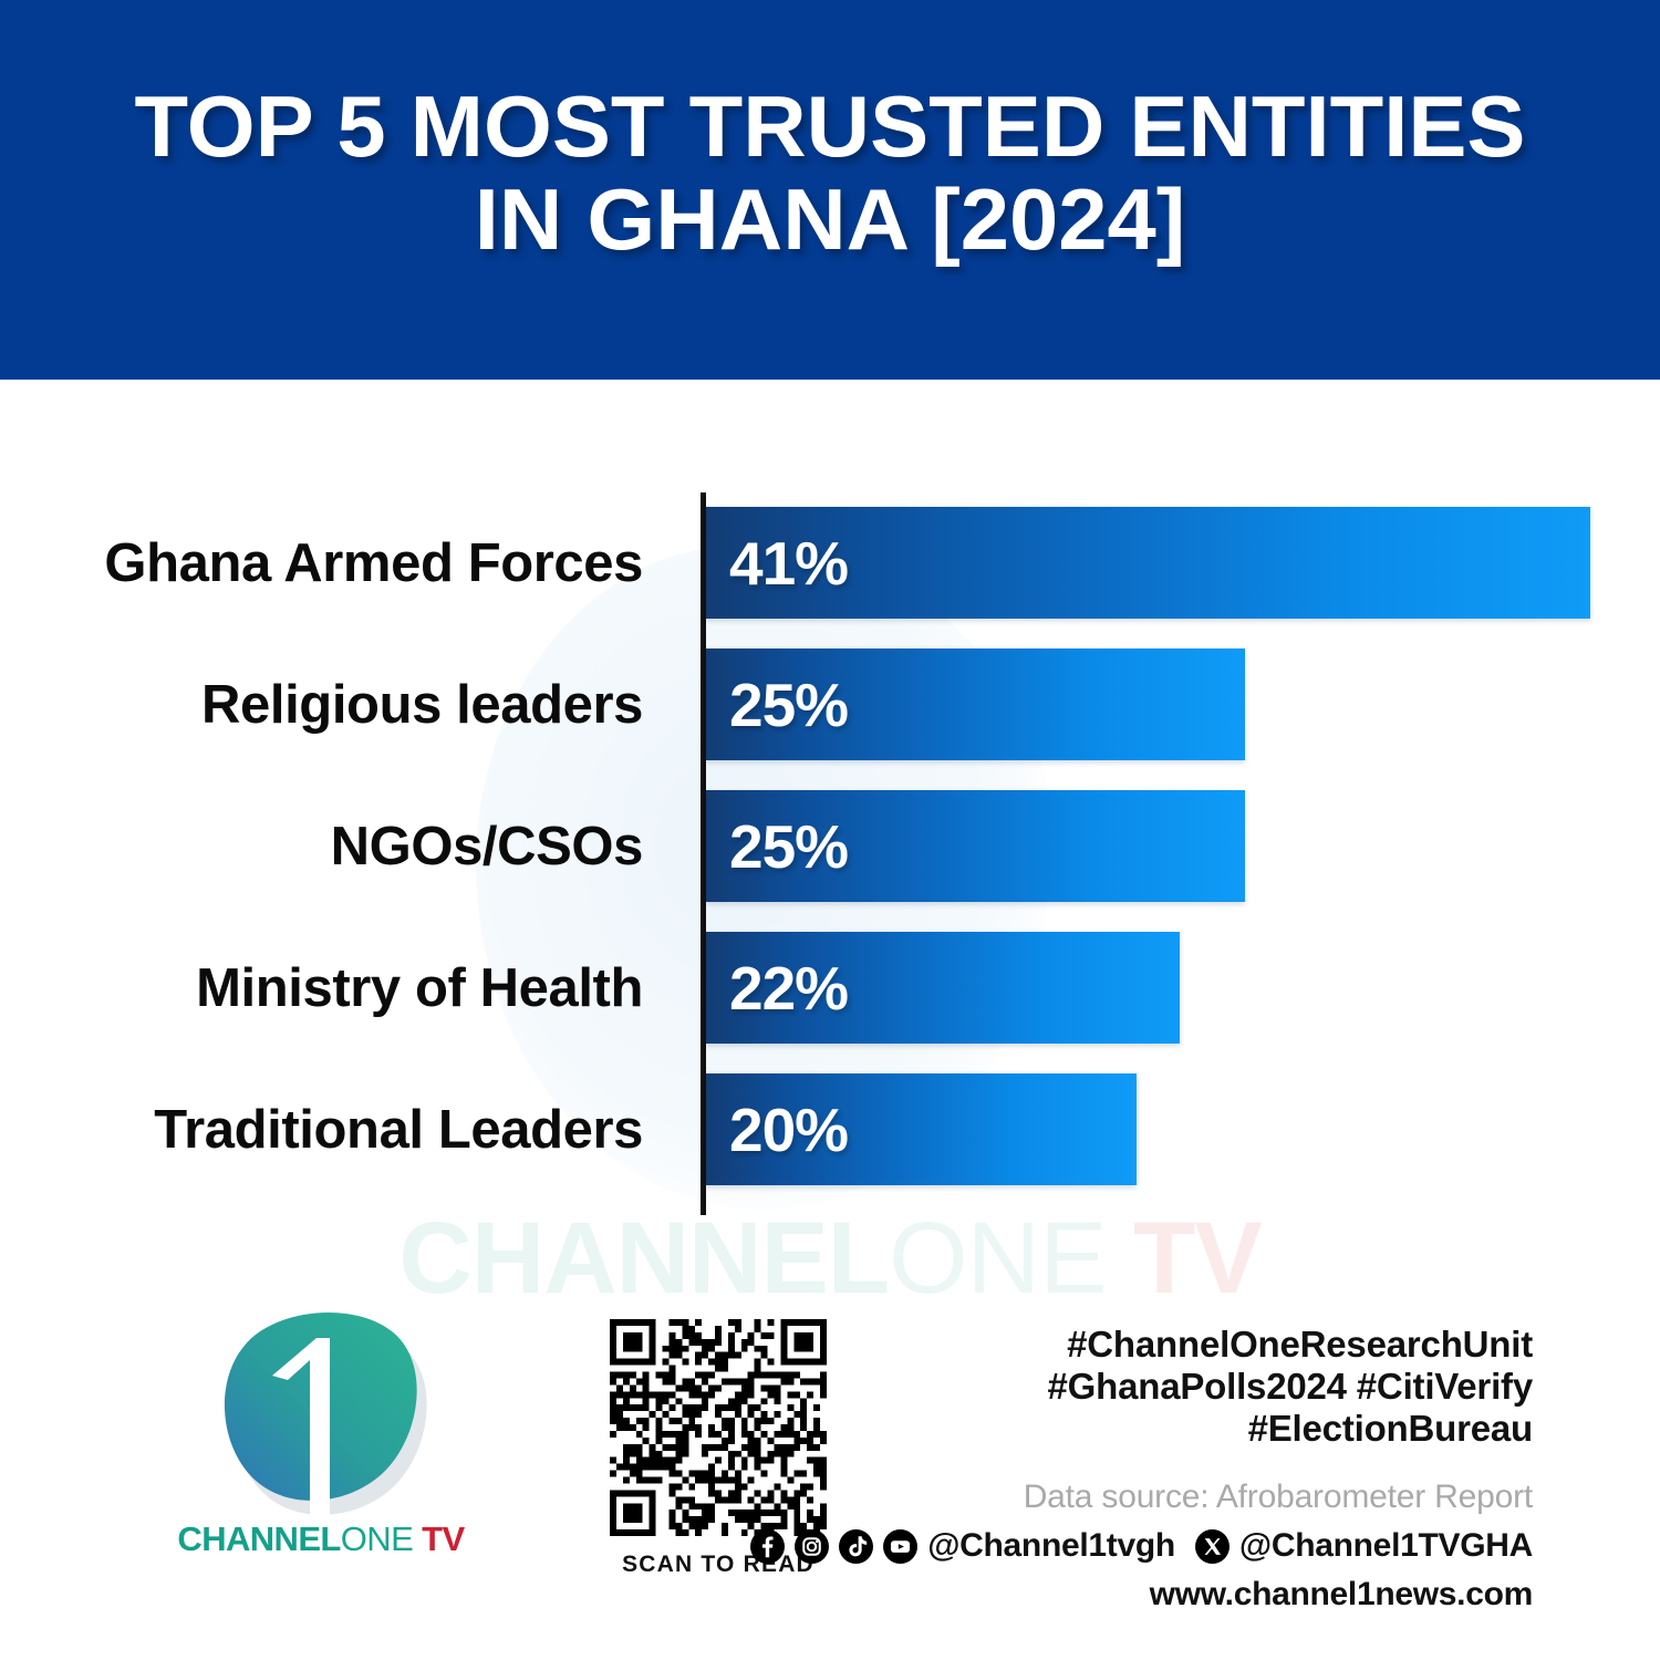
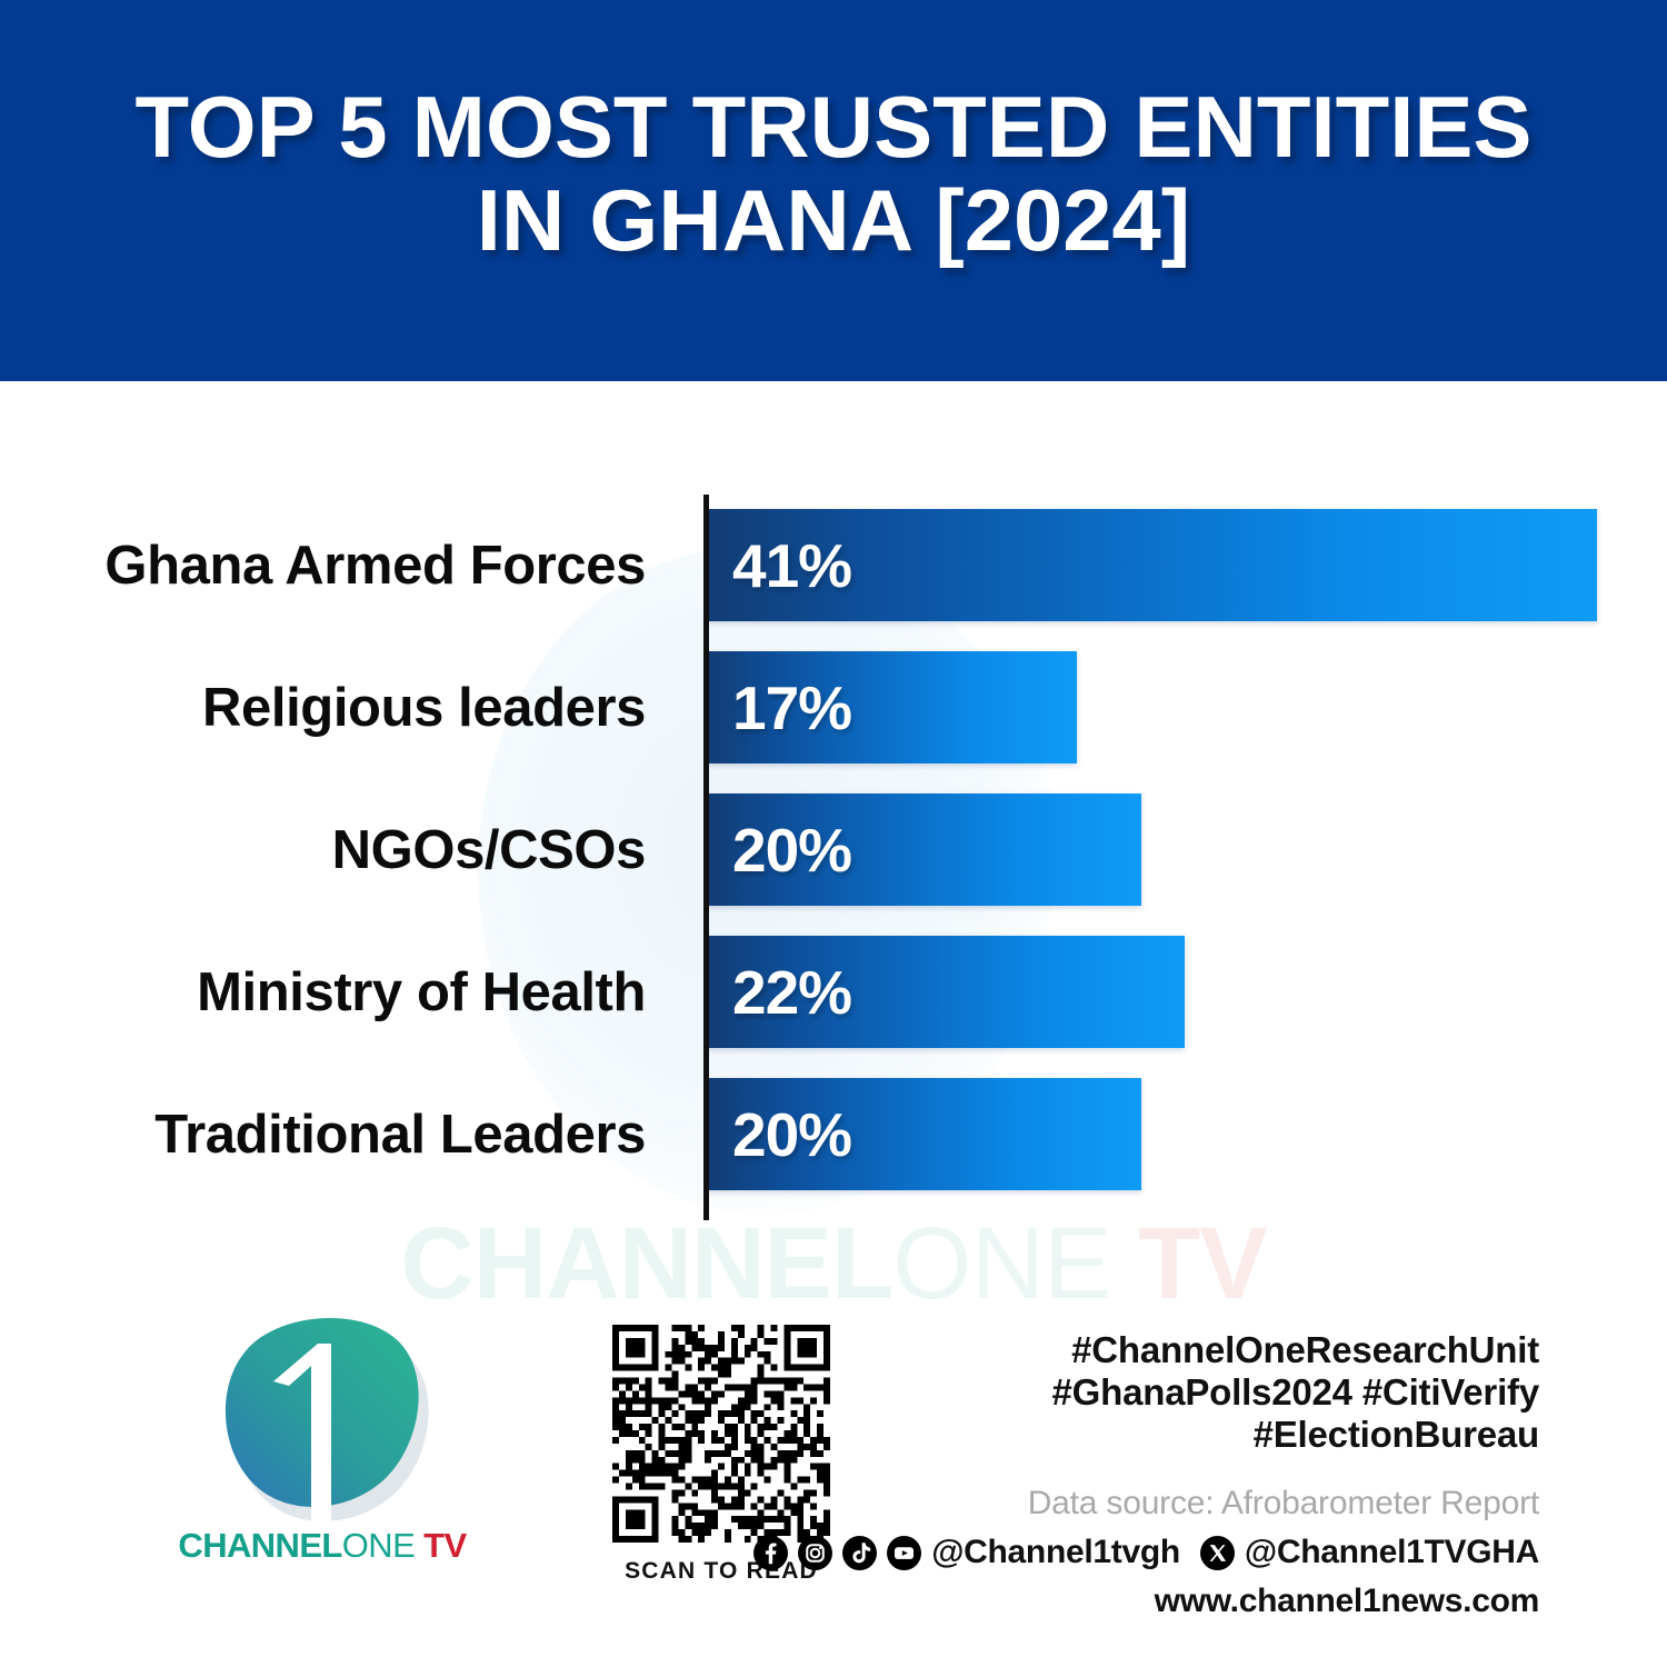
Religious leaders: 25% -> 17%
NGOs/CSOs: 25% -> 20%
